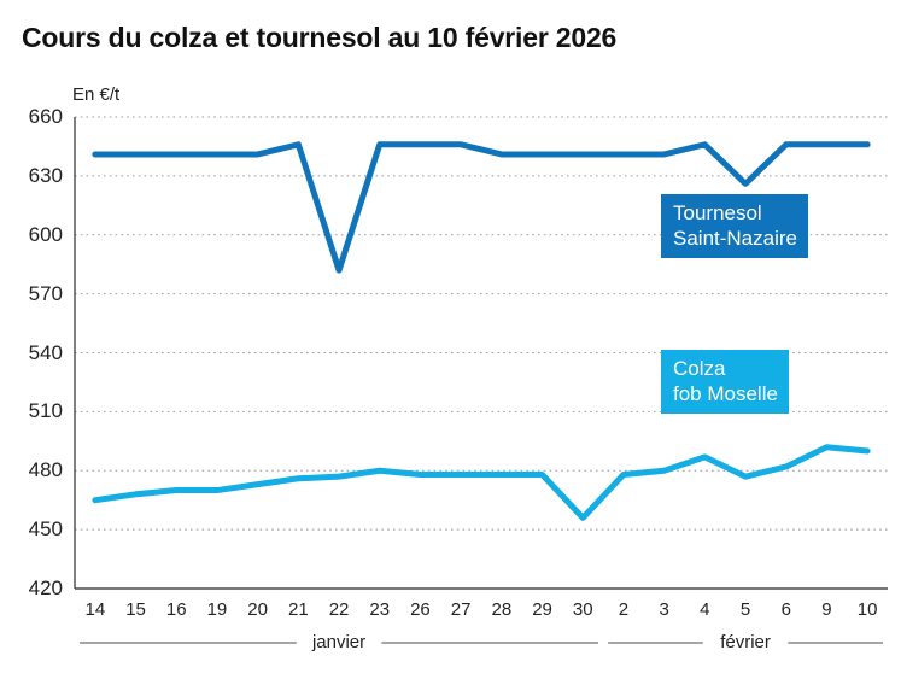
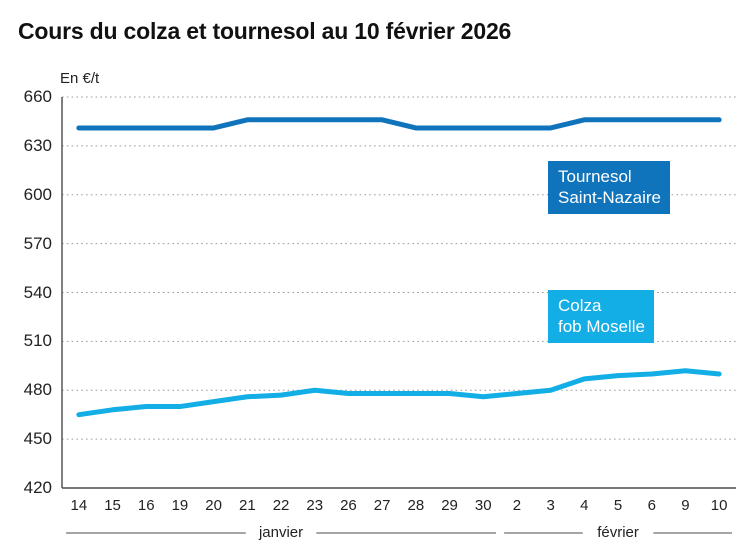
Tournesol Saint-Nazaire/22: 582 -> 646
Colza fob Moselle/30: 456 -> 476
Tournesol Saint-Nazaire/5: 626 -> 646
Colza fob Moselle/5: 477 -> 489
Colza fob Moselle/6: 482 -> 490
